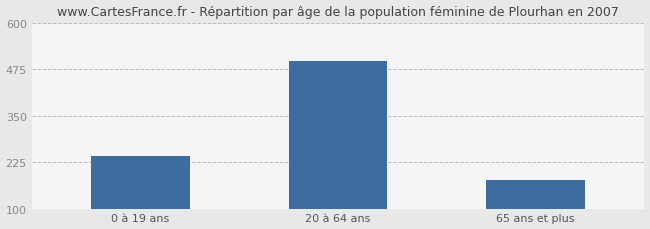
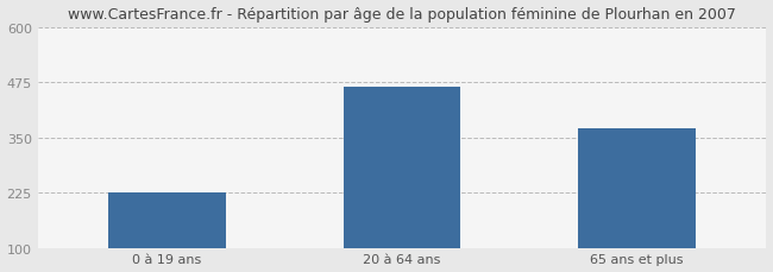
0 à 19 ans: 242 -> 225
20 à 64 ans: 497 -> 465
65 ans et plus: 178 -> 370
